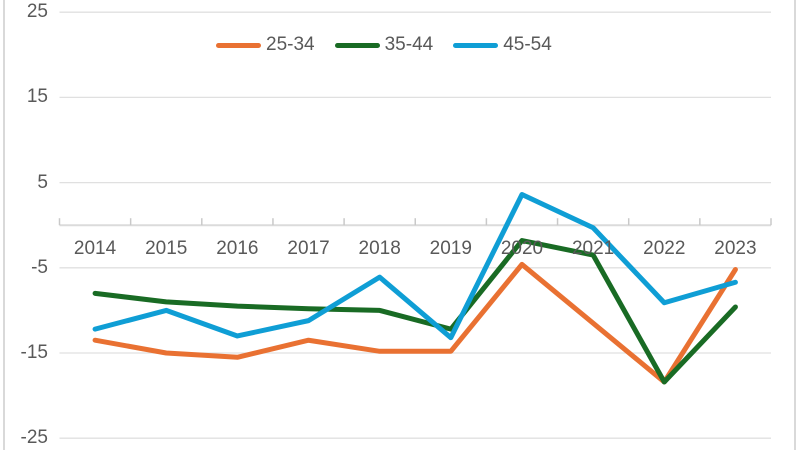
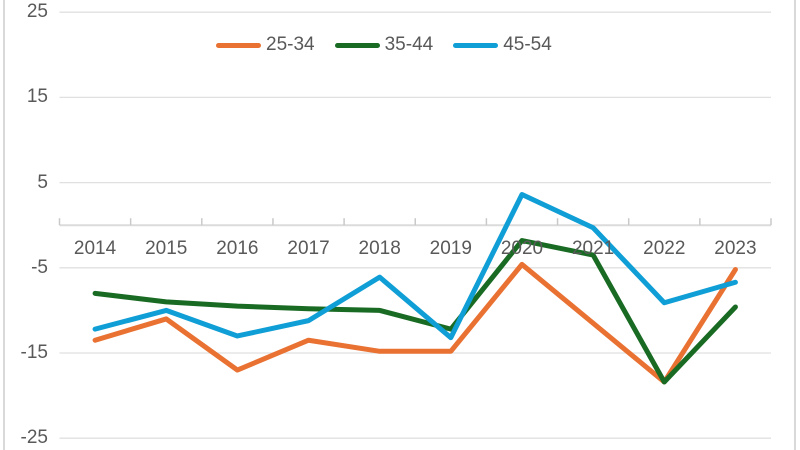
25-34/2015: -15 -> -11
25-34/2016: -16 -> -17
